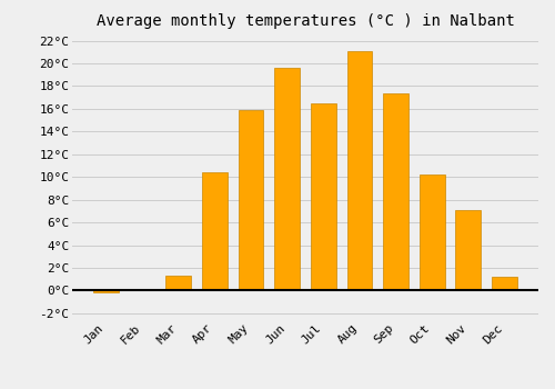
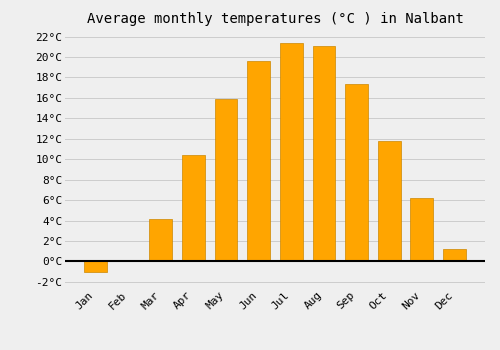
Jan: -0.2°C -> -1.0°C
Mar: 1.3°C -> 4.2°C
Jul: 16.5°C -> 21.4°C
Oct: 10.2°C -> 11.8°C
Nov: 7.1°C -> 6.2°C
